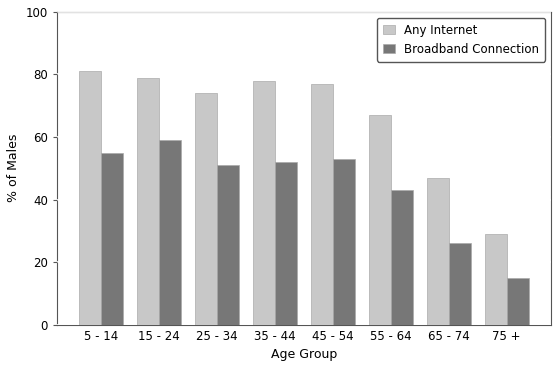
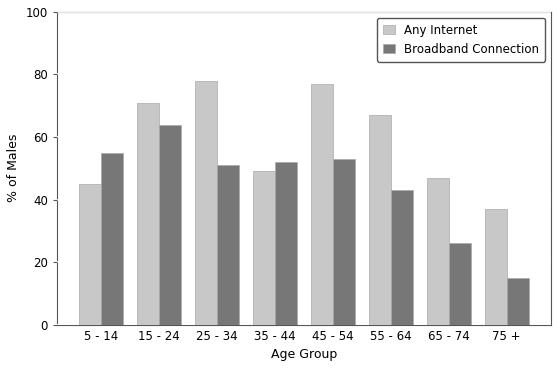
Any Internet/5 - 14: 81 -> 45
Any Internet/15 - 24: 79 -> 71
Broadband Connection/15 - 24: 59 -> 64
Any Internet/25 - 34: 74 -> 78
Any Internet/35 - 44: 78 -> 49
Any Internet/75 +: 29 -> 37
